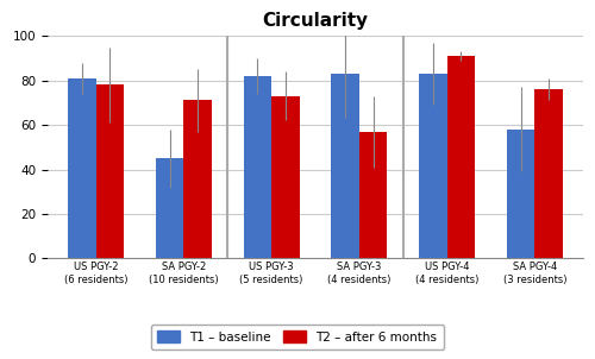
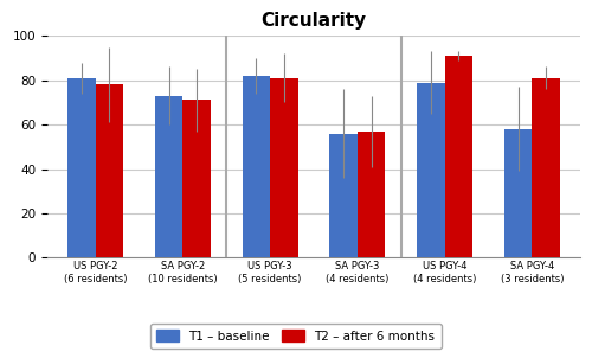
T1 – baseline/SA PGY-2 (10 residents): 45 -> 73
T2 – after 6 months/US PGY-3 (5 residents): 73 -> 81
T1 – baseline/SA PGY-3 (4 residents): 83 -> 56
T1 – baseline/US PGY-4 (4 residents): 83 -> 79
T2 – after 6 months/SA PGY-4 (3 residents): 76 -> 81
